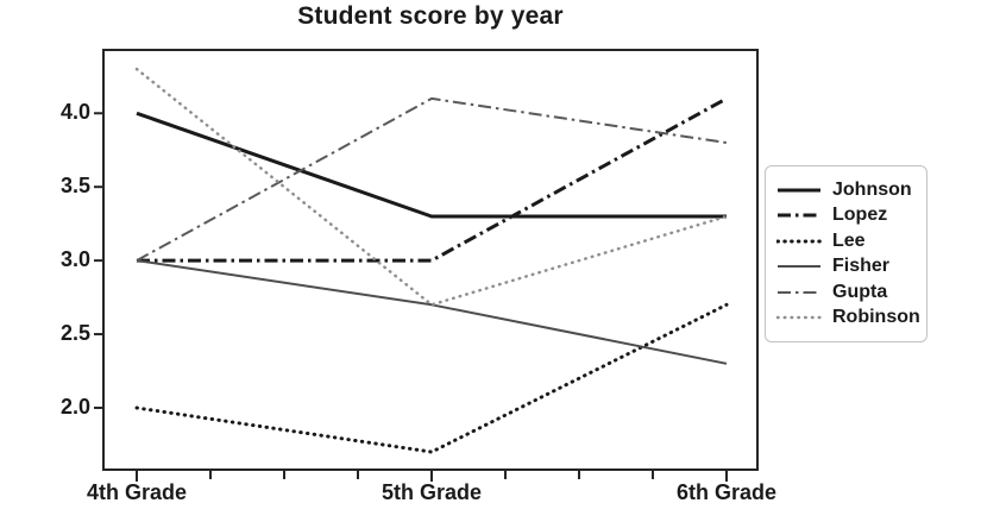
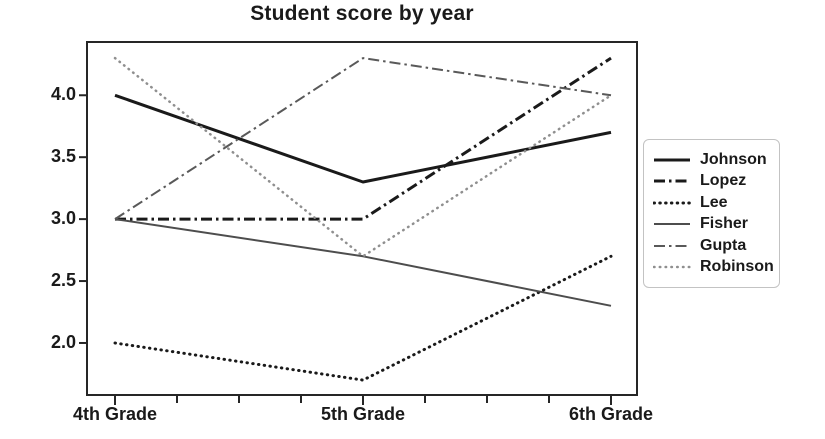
Gupta/5th Grade: 4.1 -> 4.3
Johnson/6th Grade: 3.3 -> 3.7
Lopez/6th Grade: 4.1 -> 4.3
Gupta/6th Grade: 3.8 -> 4.0
Robinson/6th Grade: 3.3 -> 4.0
